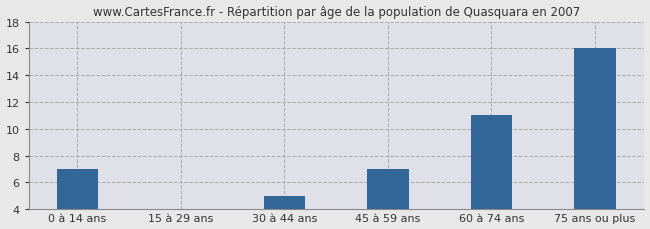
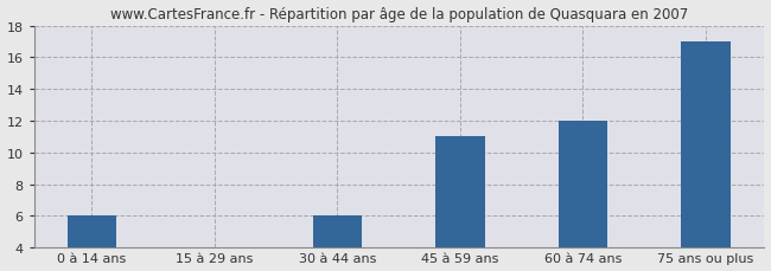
0 à 14 ans: 7 -> 6
30 à 44 ans: 5 -> 6
45 à 59 ans: 7 -> 11
60 à 74 ans: 11 -> 12
75 ans ou plus: 16 -> 17
